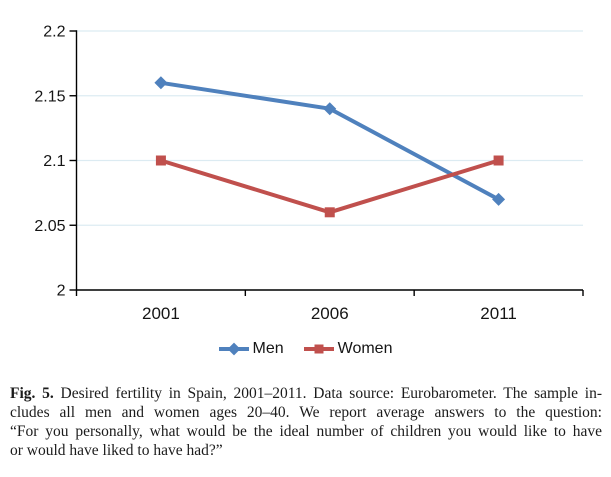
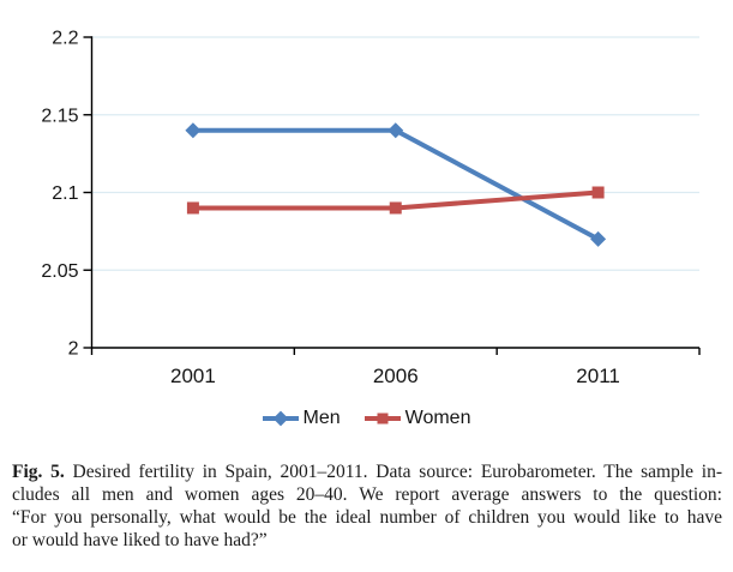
Men/2001: 2.16 -> 2.14
Women/2001: 2.10 -> 2.09
Women/2006: 2.06 -> 2.09
